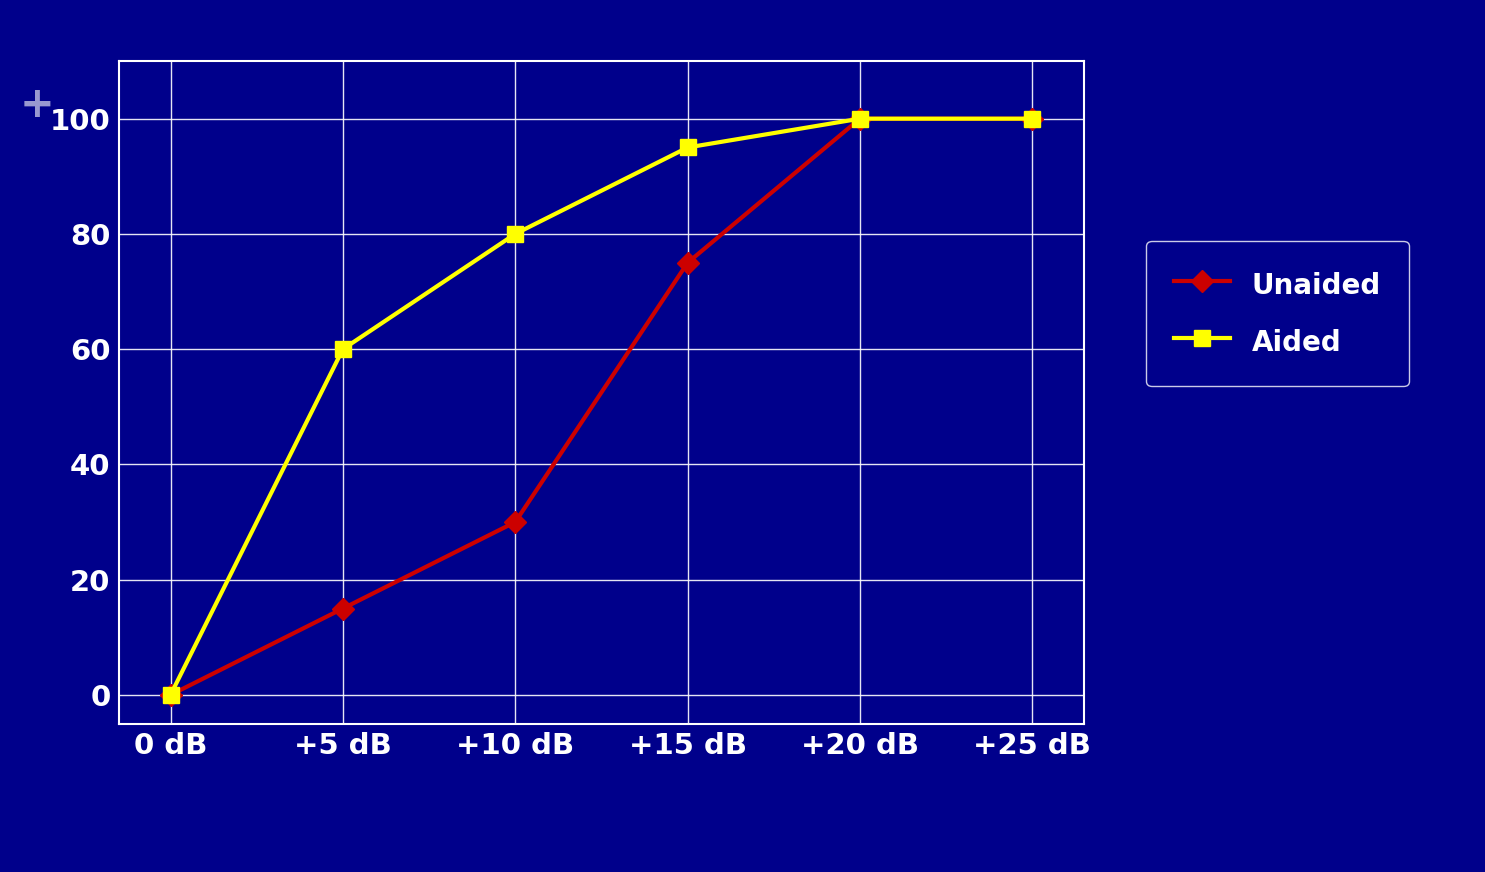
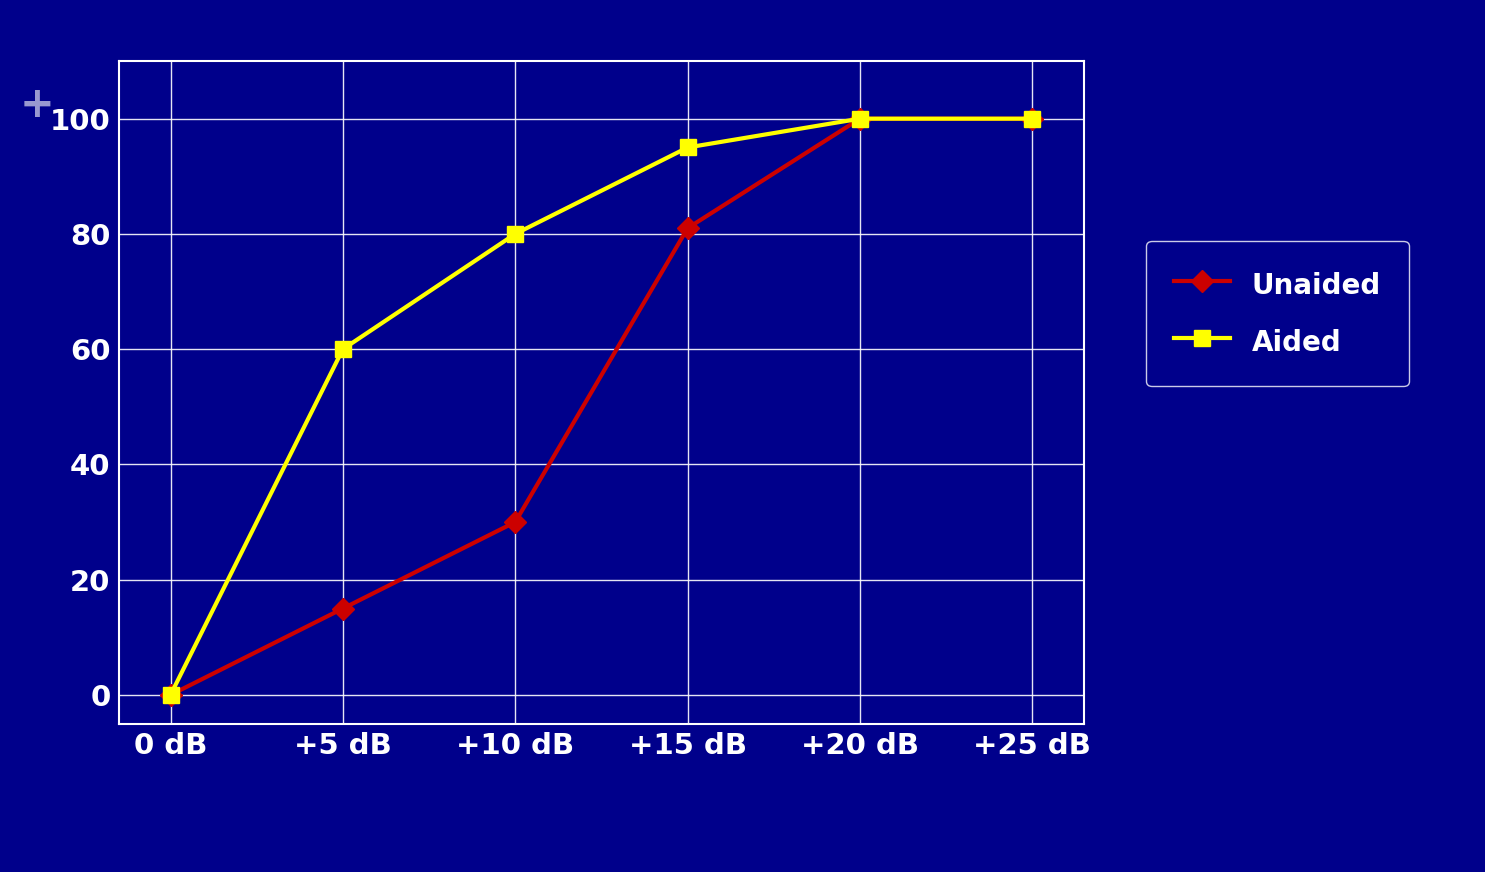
Unaided/+15 dB: 75 -> 81
